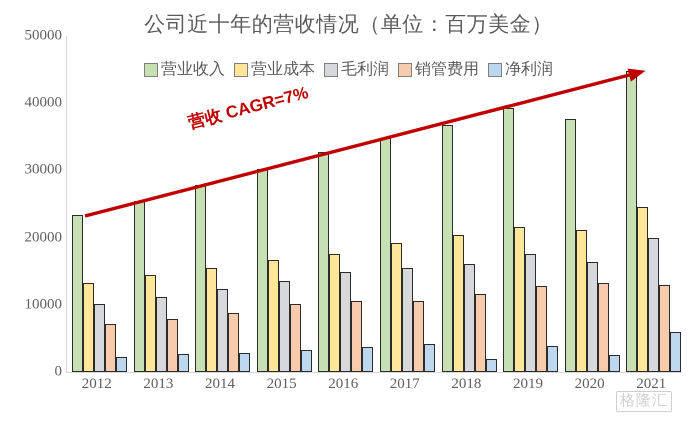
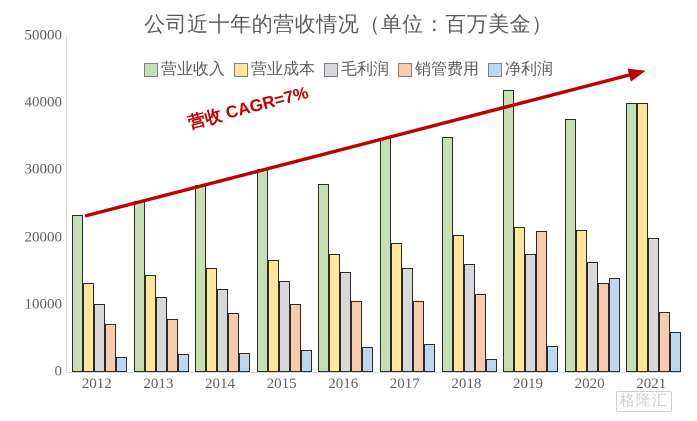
营业收入/2016: 33000 -> 28000
营业收入/2018: 37000 -> 35000
营业收入/2019: 39000 -> 42000
销管费用/2019: 13000 -> 21000
净利润/2020: 3000 -> 14000
营业收入/2021: 45000 -> 40000
营业成本/2021: 25000 -> 40000
销管费用/2021: 13000 -> 9000
